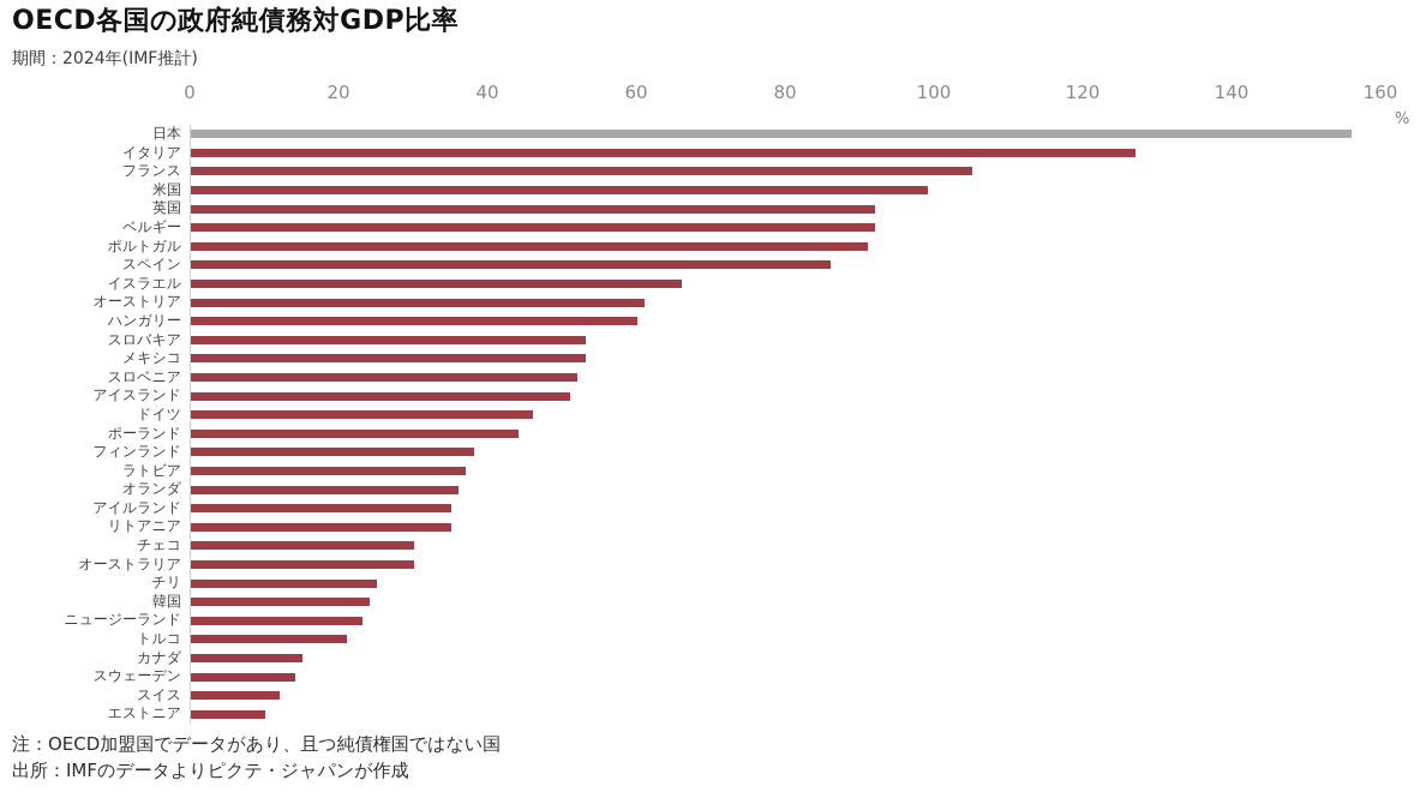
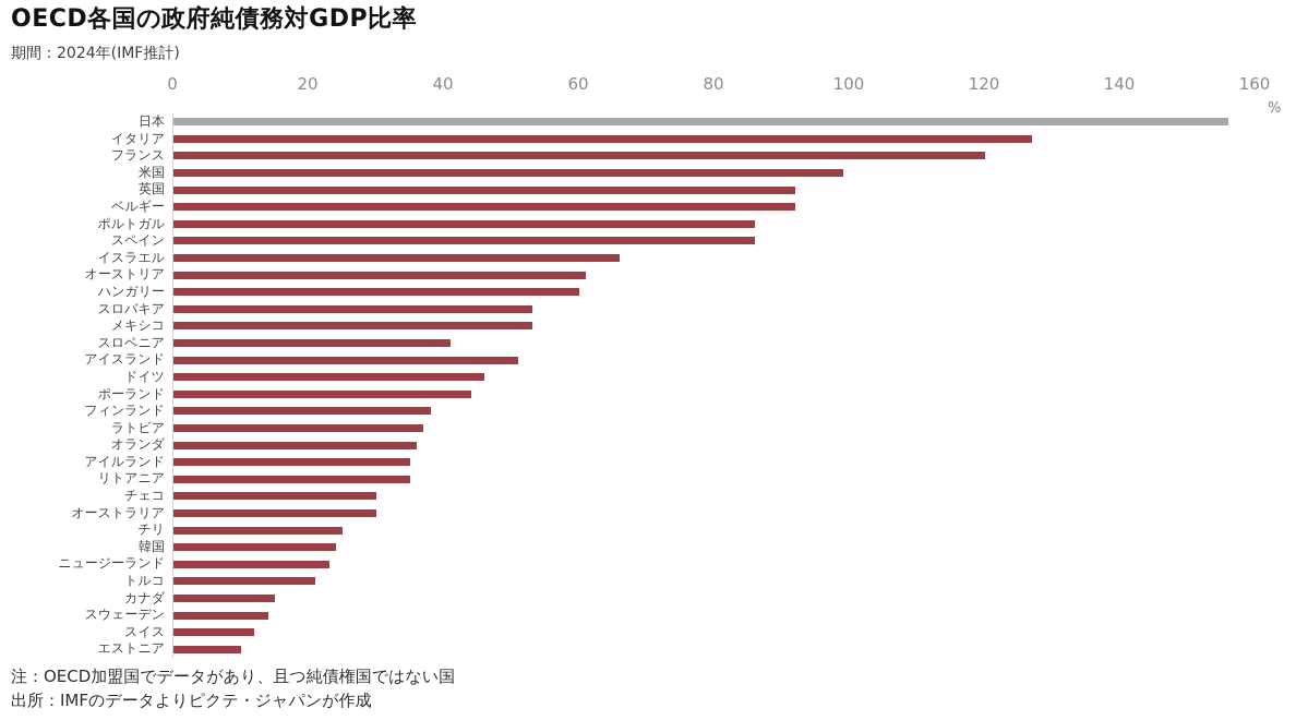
フランス: 105 -> 120
ポルトガル: 91 -> 86
スロベニア: 52 -> 41
